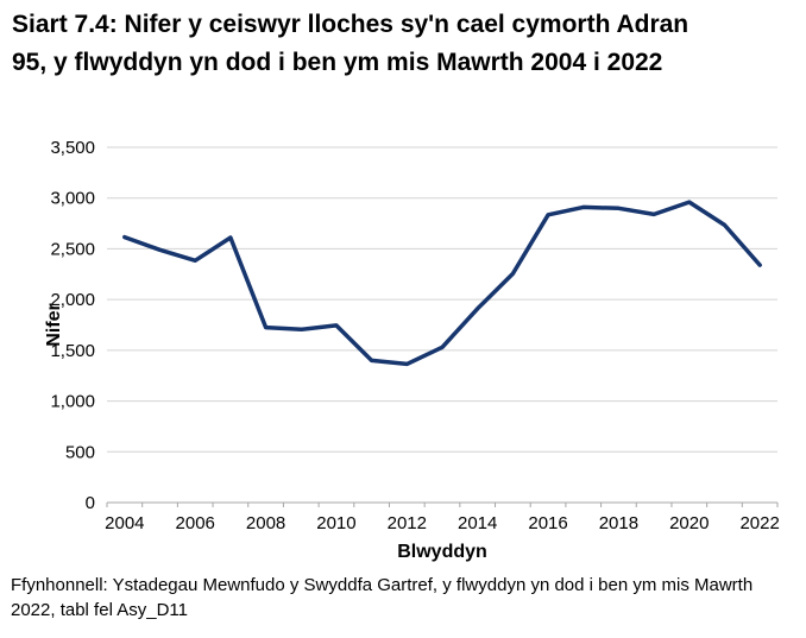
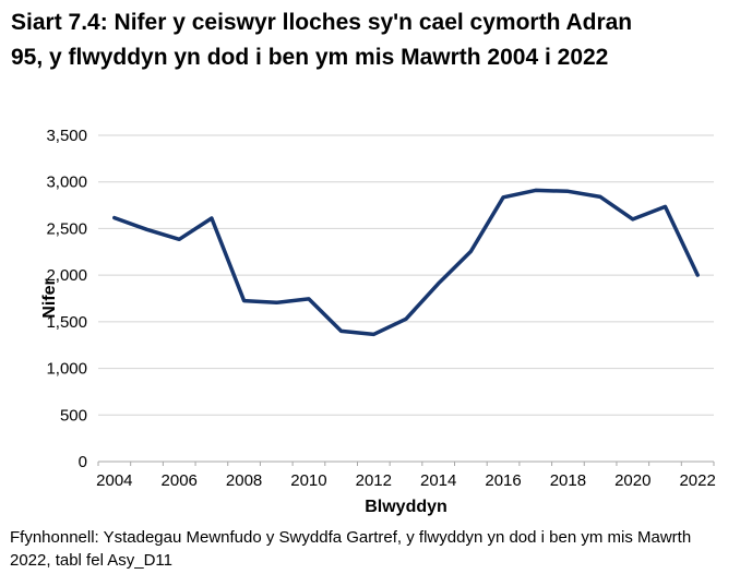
2020: 3000 -> 2600
2022: 2300 -> 2000
